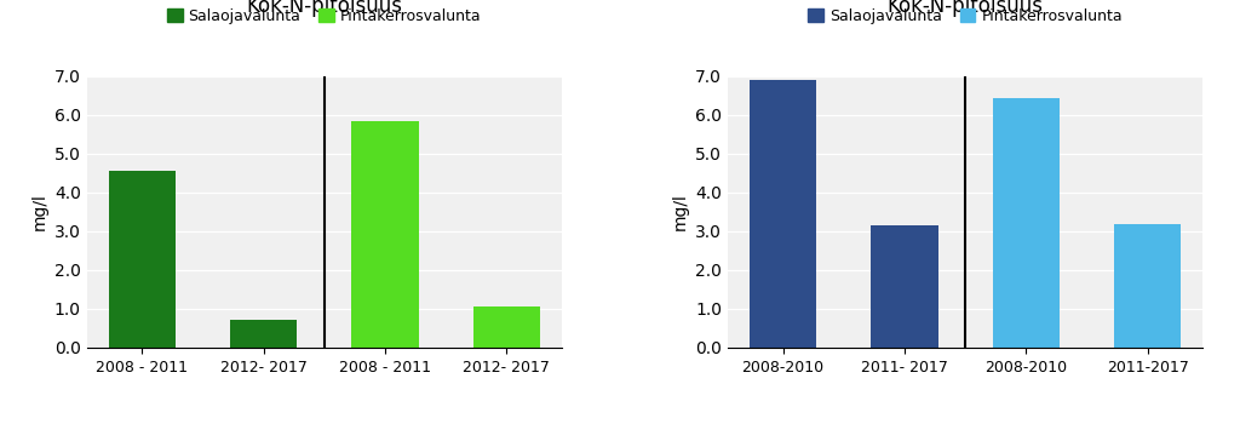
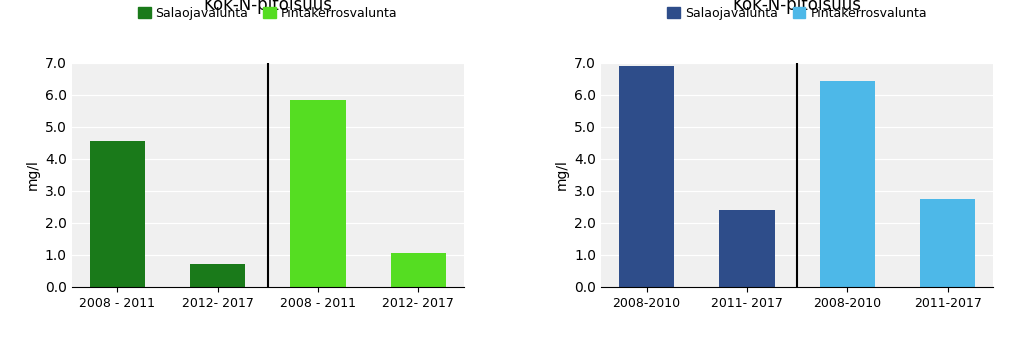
2011- 2017: 3.15 -> 2.40
2011-2017: 3.20 -> 2.75
